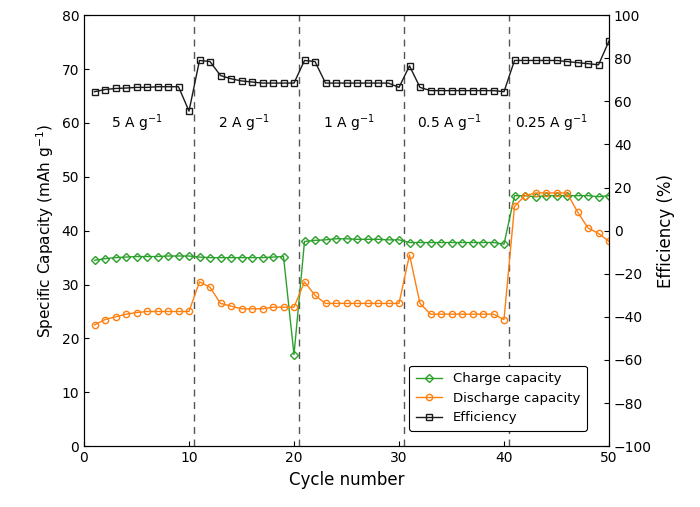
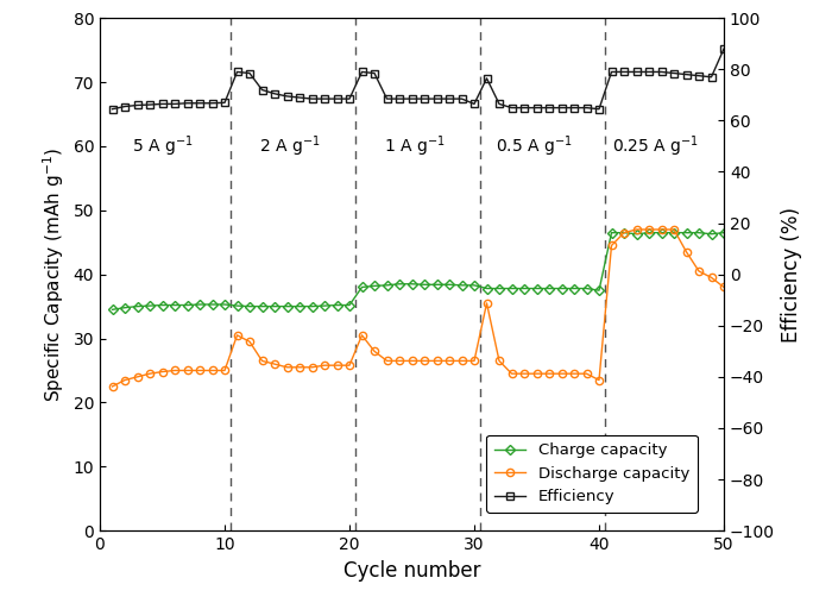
Efficiency/10: 55.5 -> 67.0
Charge capacity/20: 17.0 -> 35.2
